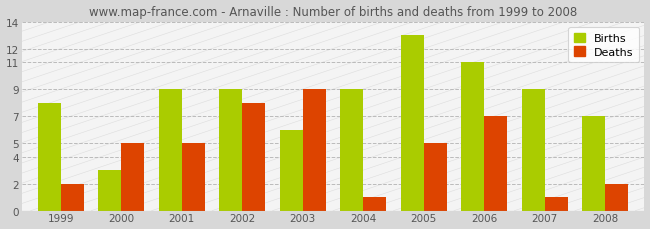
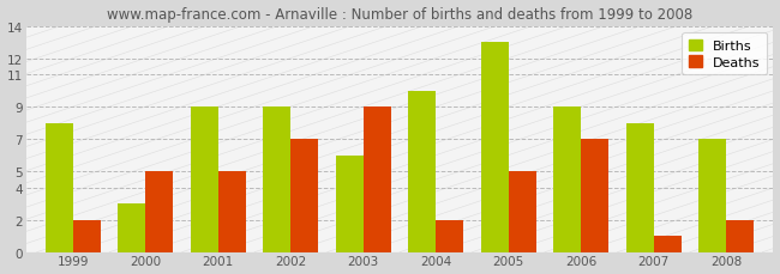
Deaths/2002: 8 -> 7
Births/2004: 9 -> 10
Deaths/2004: 1 -> 2
Births/2006: 11 -> 9
Births/2007: 9 -> 8
